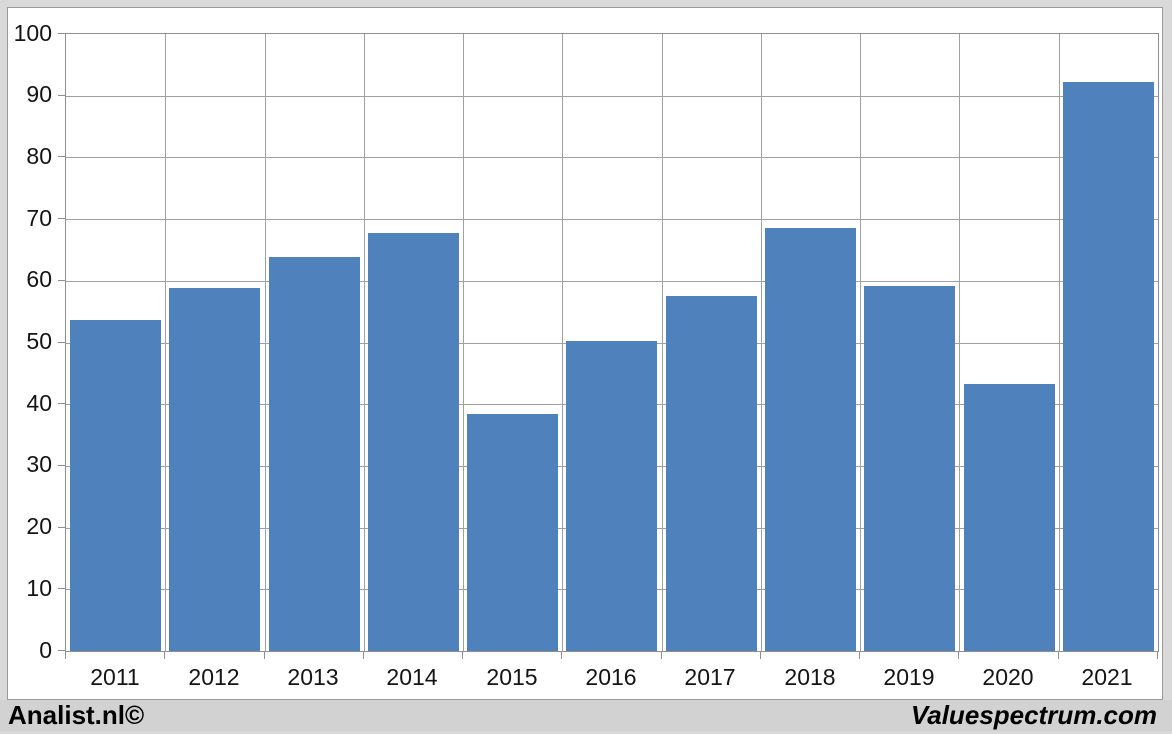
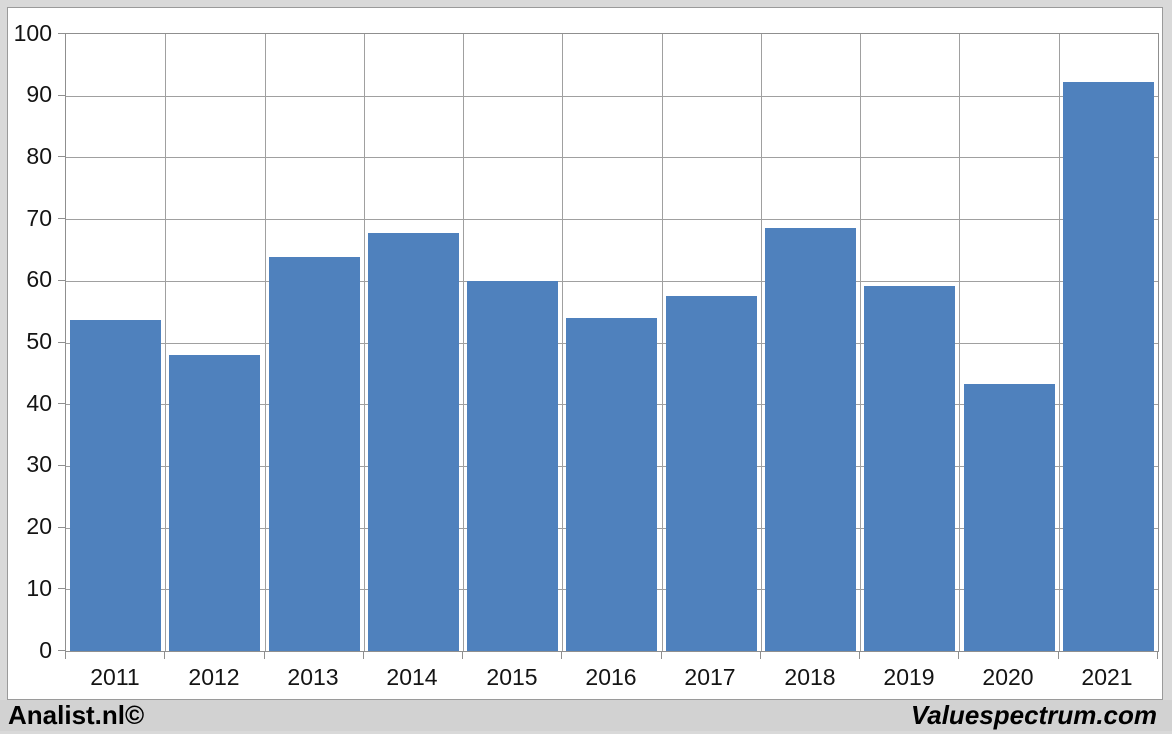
2012: 59 -> 48
2015: 38 -> 60
2016: 50 -> 54
